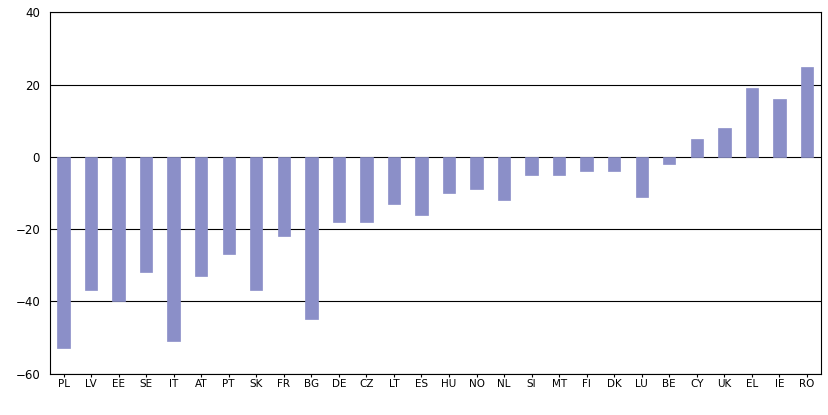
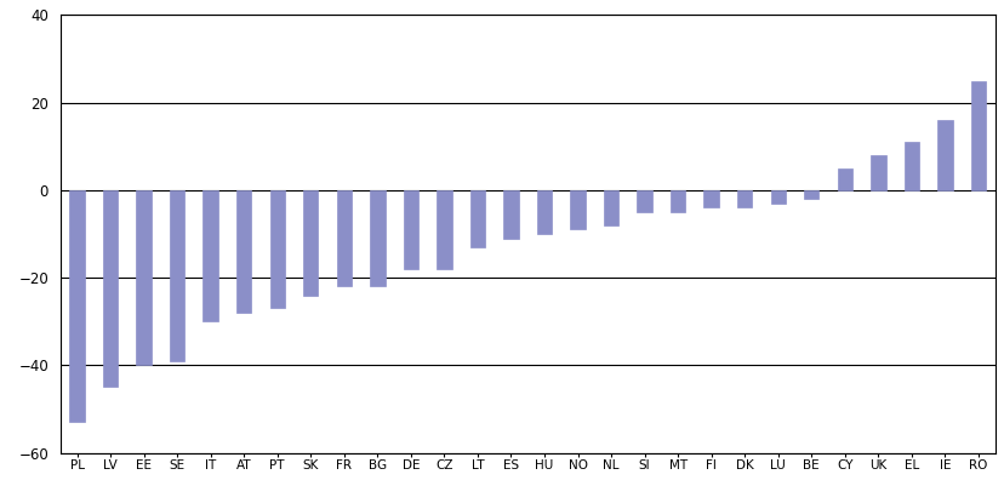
LV: -37 -> -45
SE: -32 -> -39
IT: -51 -> -30
AT: -33 -> -28
SK: -37 -> -24
BG: -45 -> -22
ES: -16 -> -11
NL: -12 -> -8
LU: -11 -> -3
EL: 19 -> 11
